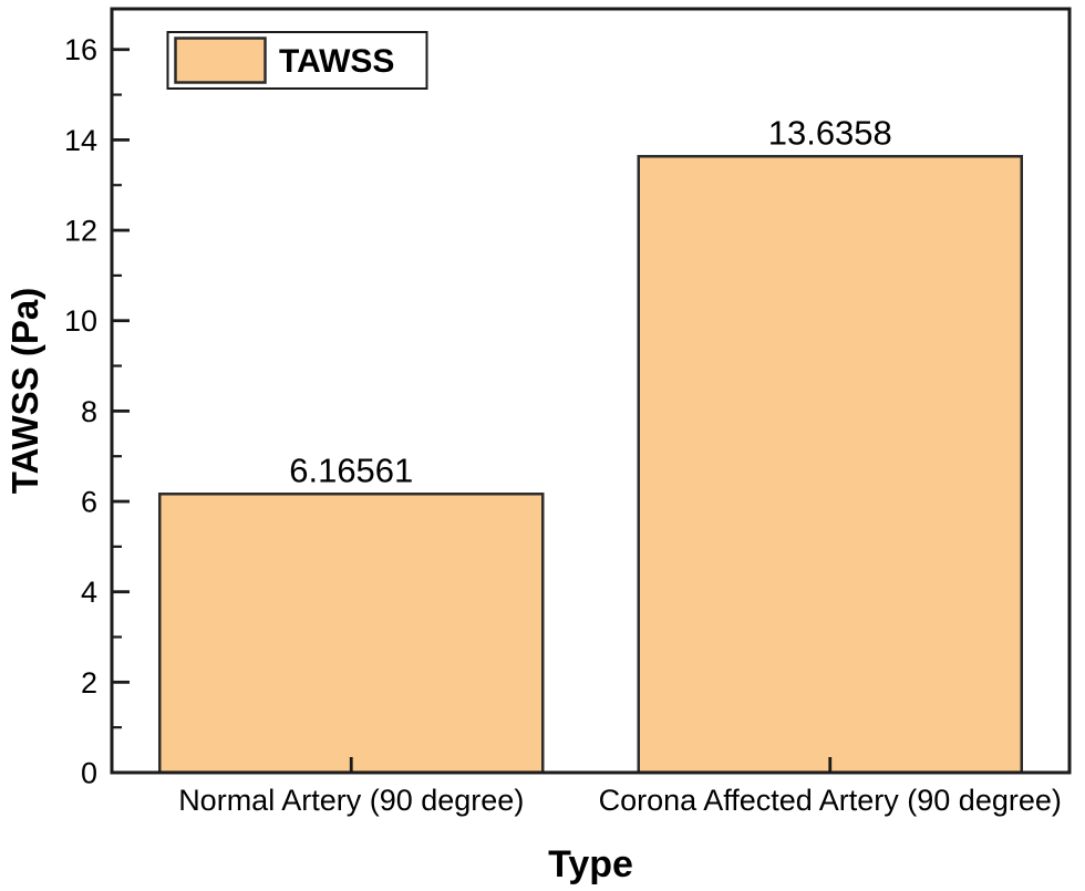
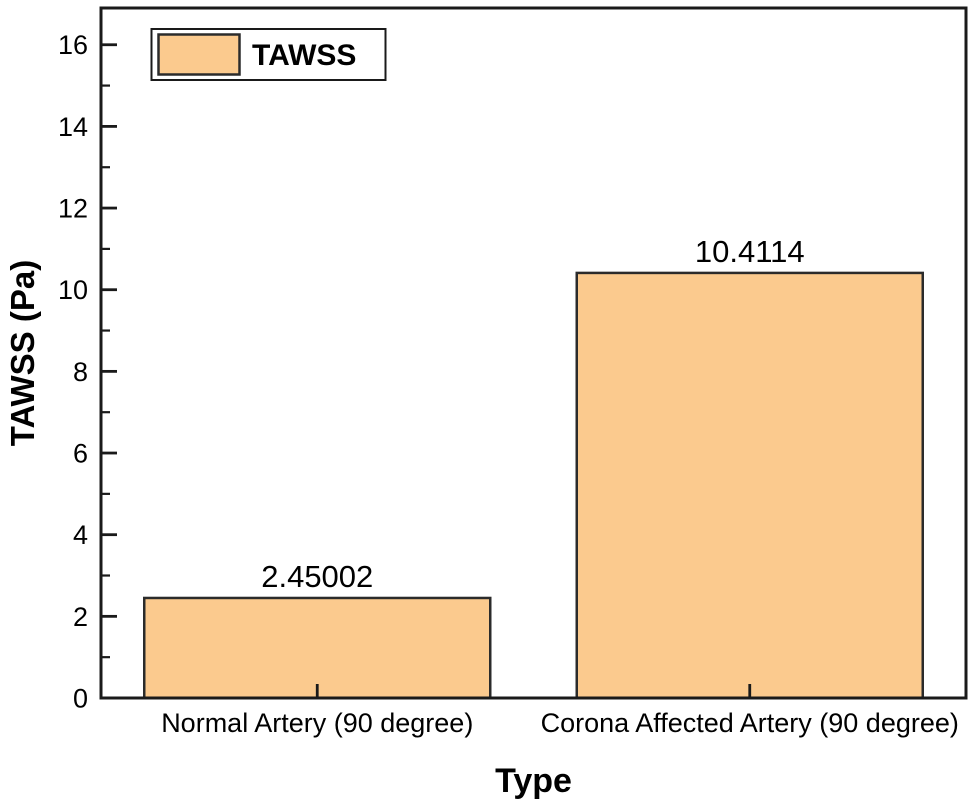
Normal Artery (90 degree): 6.16561 -> 2.45002
Corona Affected Artery (90 degree): 13.6358 -> 10.4114
